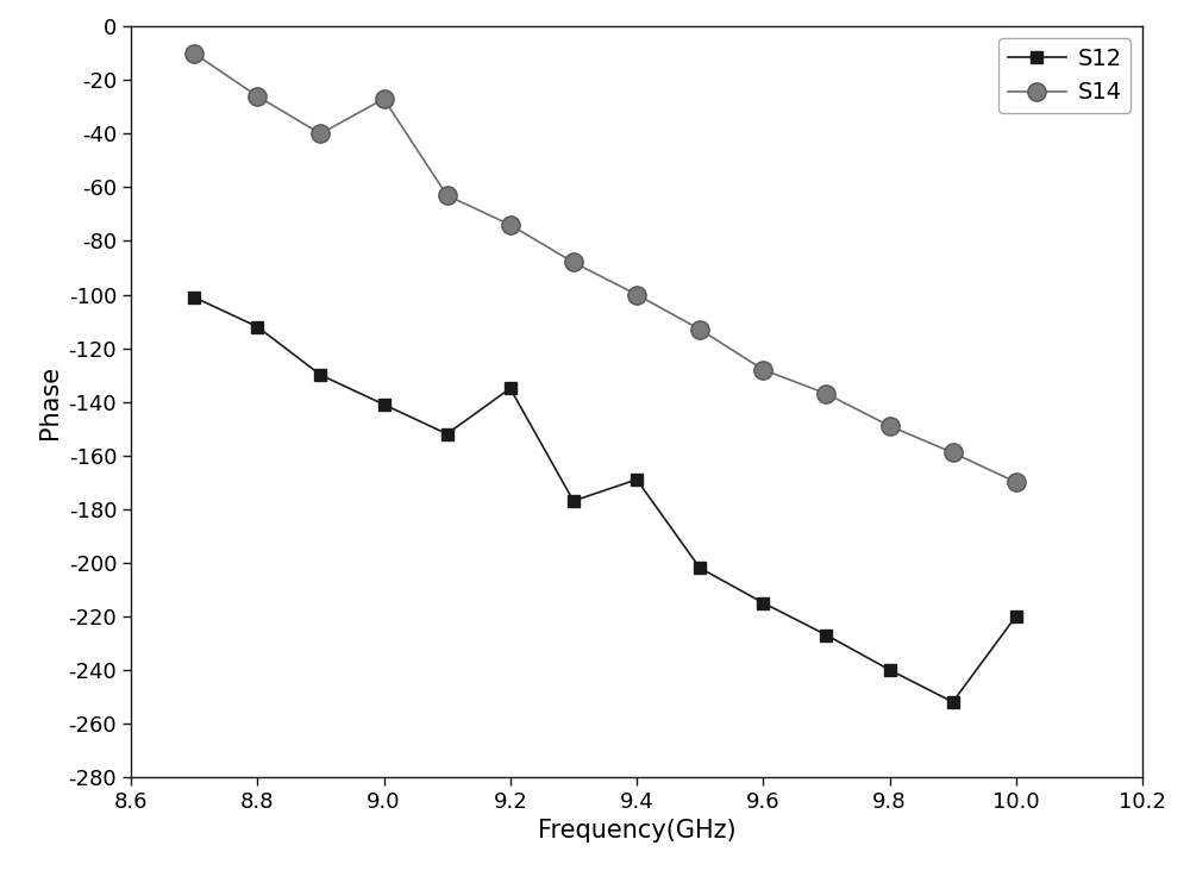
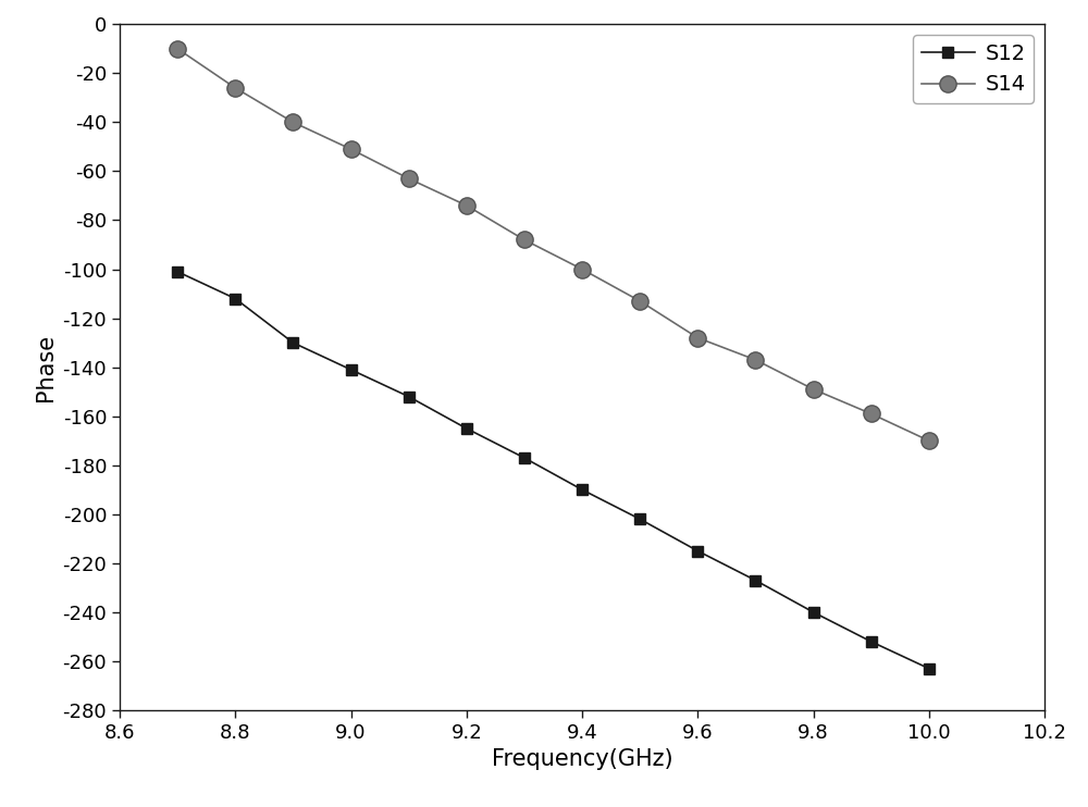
S14/9.0: -27 -> -51
S12/9.2: -135 -> -165
S12/9.4: -169 -> -190
S12/10.0: -220 -> -263
